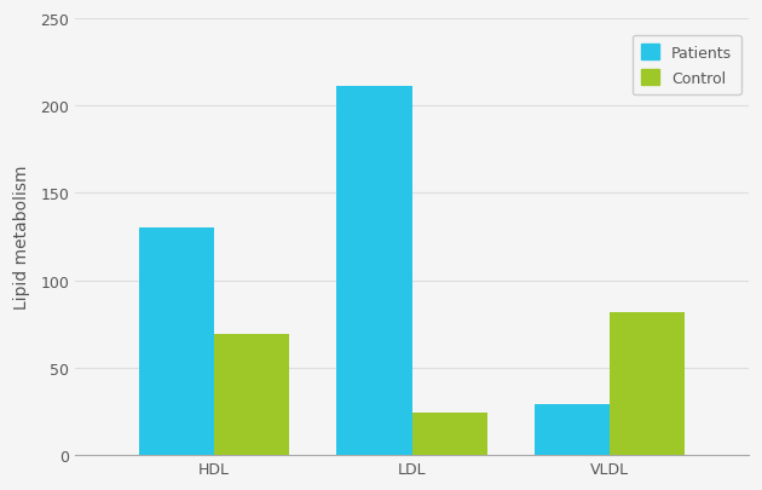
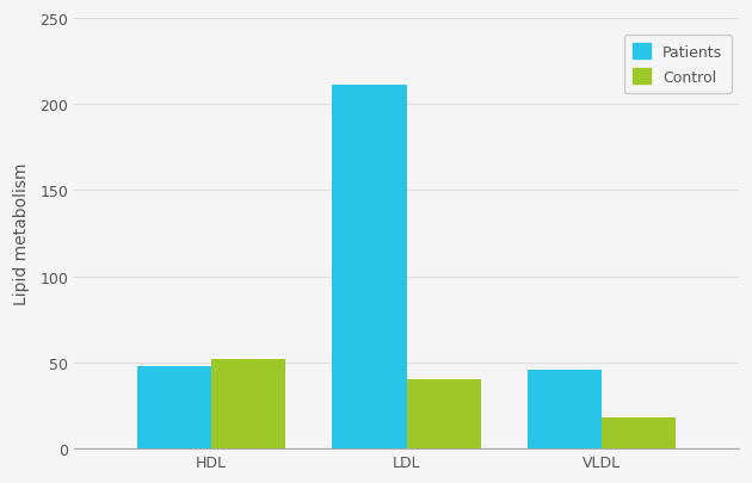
Patients/HDL: 130 -> 48
Control/HDL: 69 -> 52
Control/LDL: 24 -> 40
Patients/VLDL: 29 -> 46
Control/VLDL: 82 -> 18
